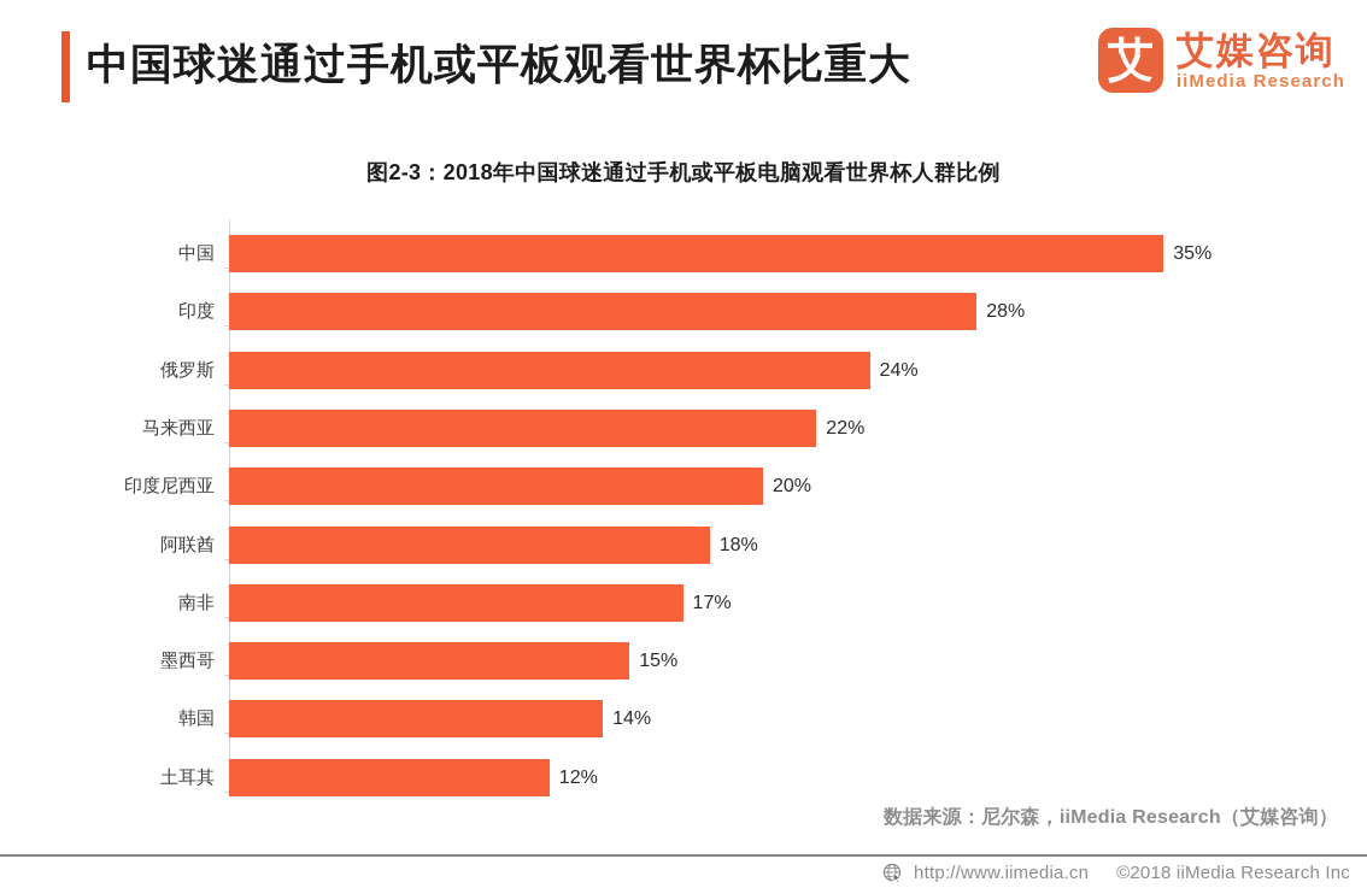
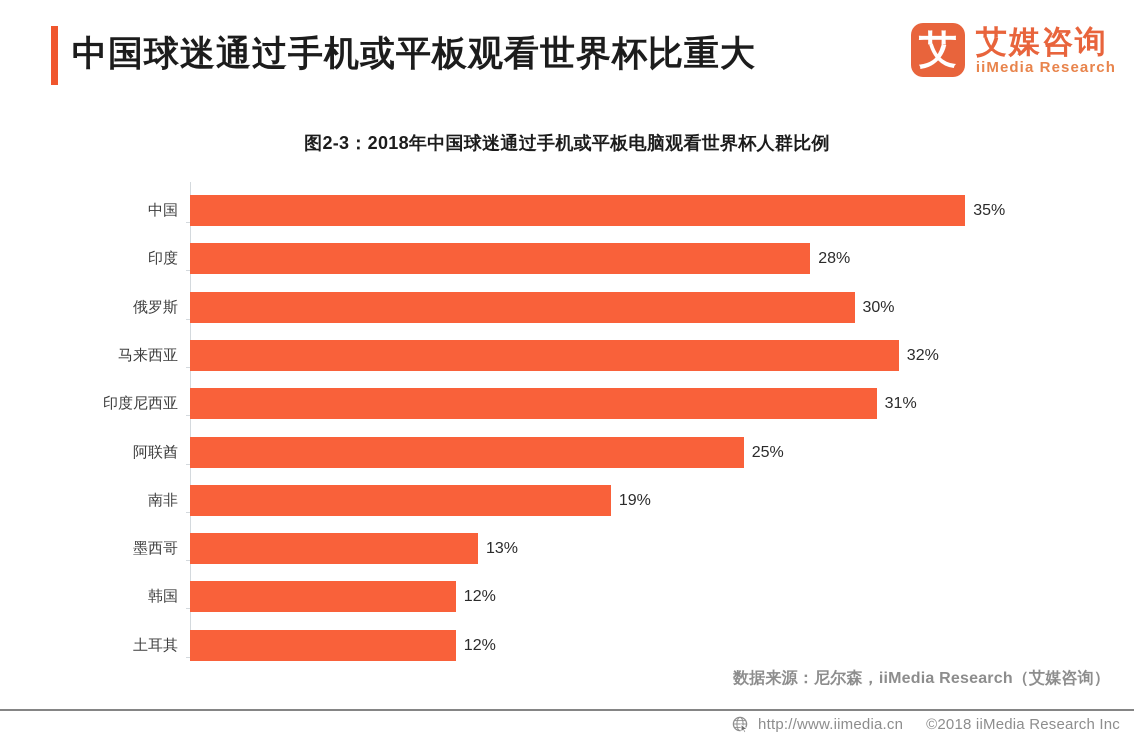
俄罗斯: 24% -> 30%
马来西亚: 22% -> 32%
印度尼西亚: 20% -> 31%
阿联酋: 18% -> 25%
南非: 17% -> 19%
墨西哥: 15% -> 13%
韩国: 14% -> 12%
